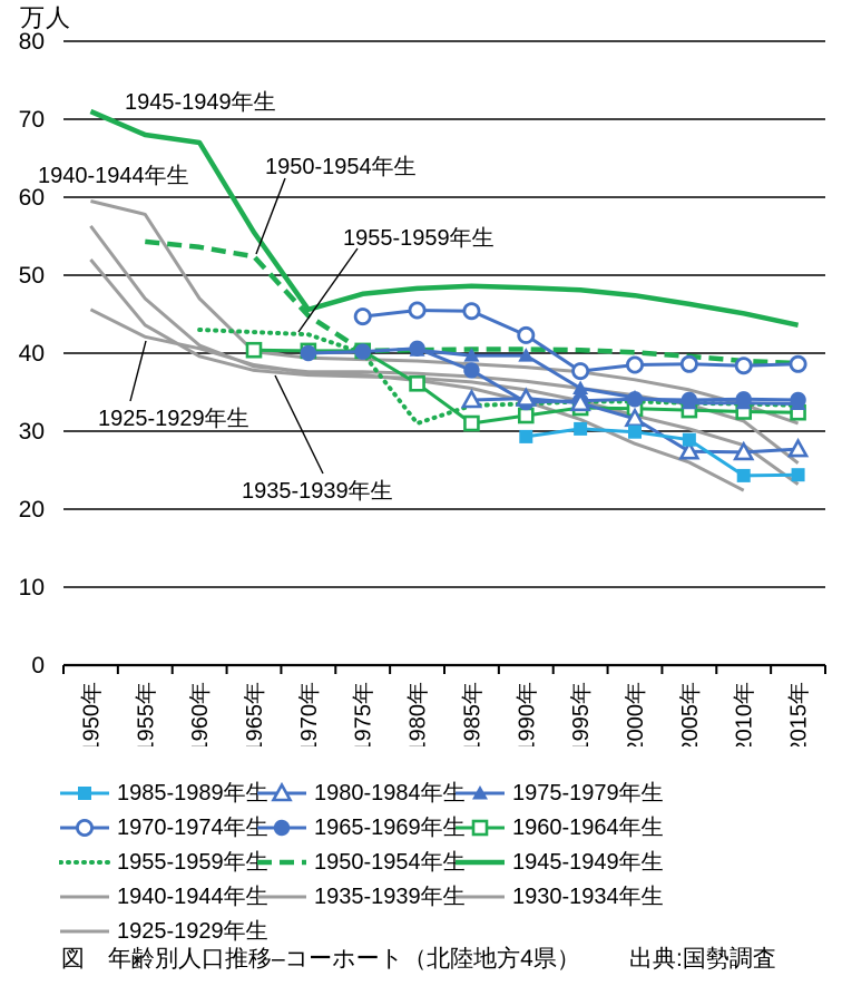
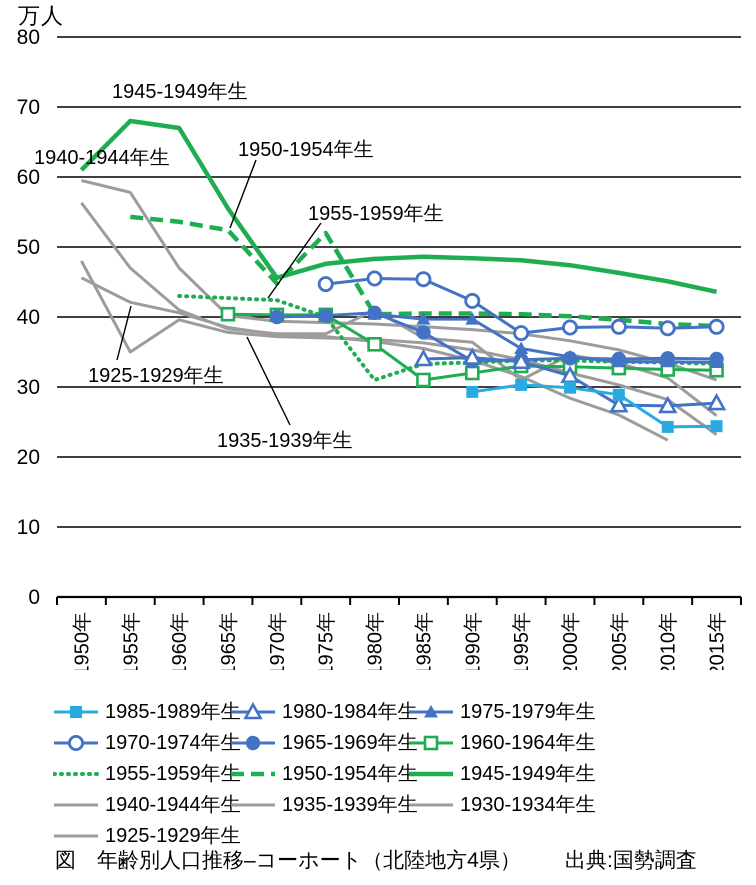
1945-1949年生/1950年: 71 -> 61
1930-1934年生/1950年: 52 -> 48
1930-1934年生/1955年: 44 -> 35
1950-1954年生/1975年: 40 -> 52
1935-1939年生/1980年: 37 -> 41
1935-1939年生/1995年: 36 -> 31
